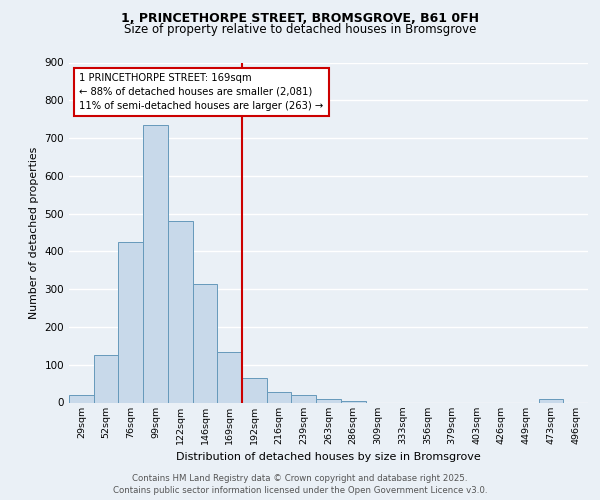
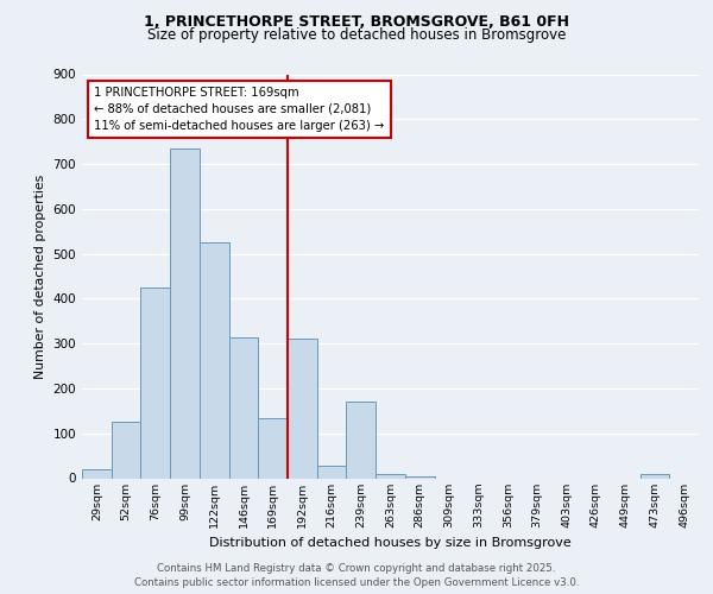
122sqm: 480 -> 525
192sqm: 65 -> 310
239sqm: 20 -> 170
